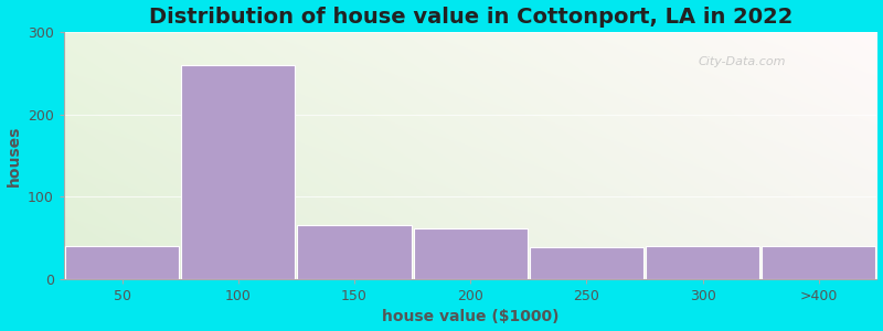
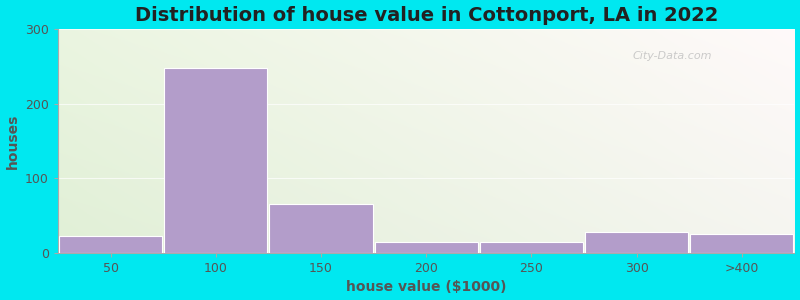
50: 40 -> 22
100: 260 -> 248
200: 62 -> 15
250: 38 -> 15
300: 40 -> 28
>400: 40 -> 25
